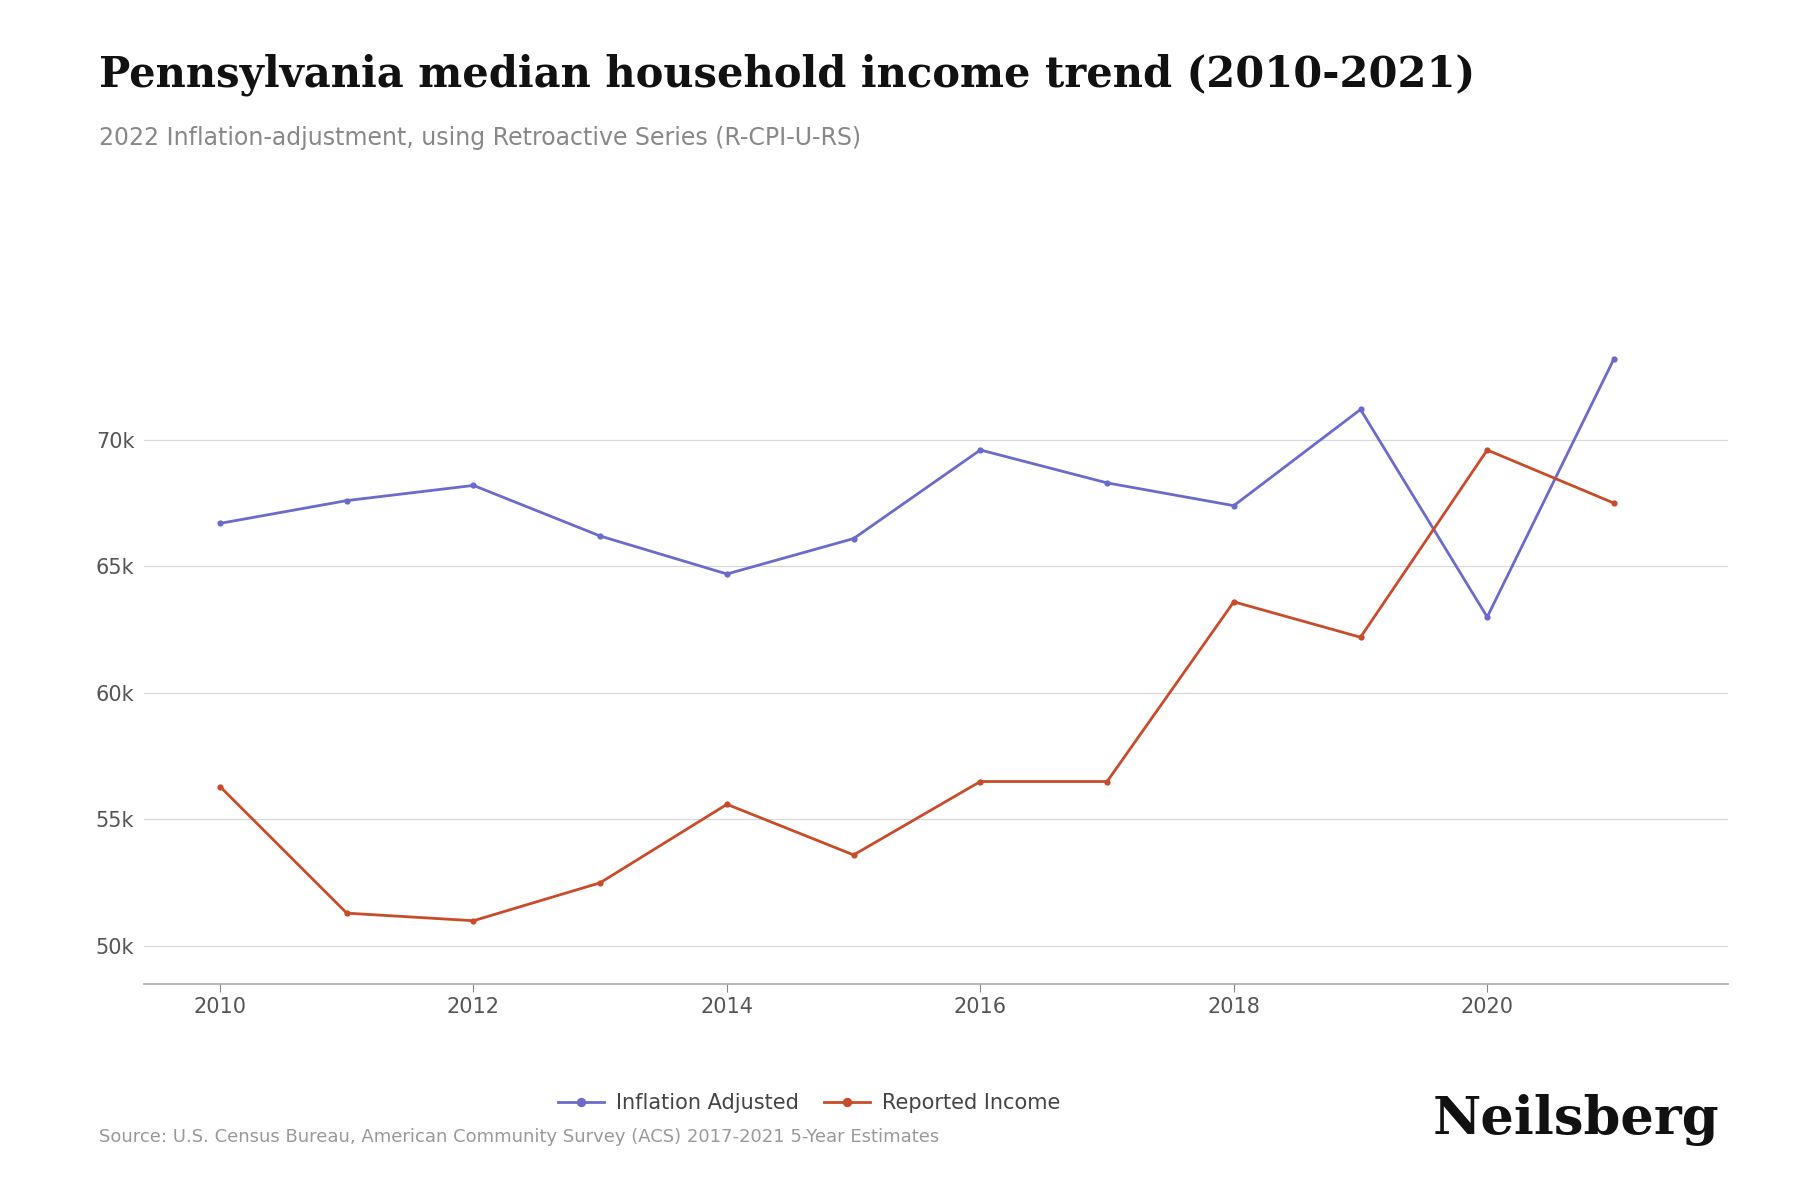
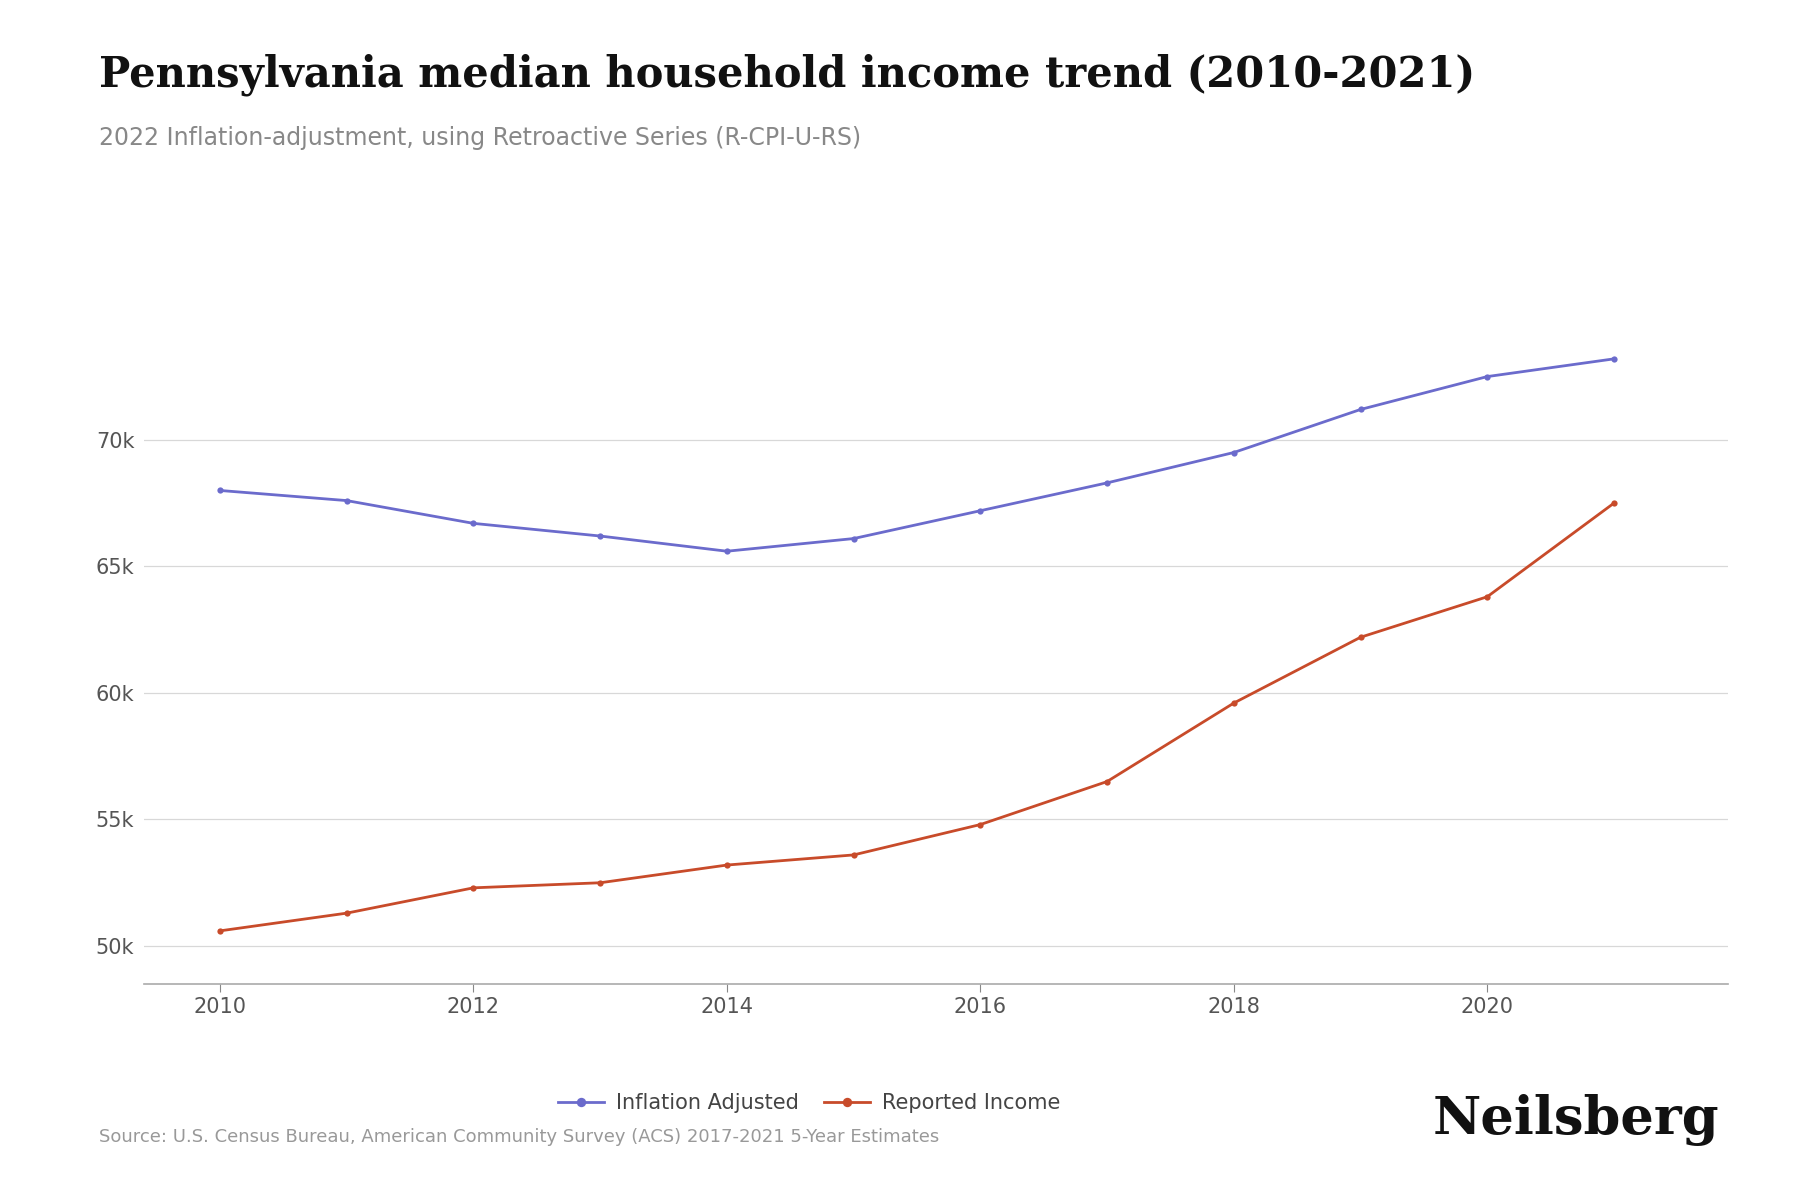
Inflation Adjusted/2010: 66.7k -> 68.0k
Reported Income/2010: 56.3k -> 50.6k
Inflation Adjusted/2012: 68.2k -> 66.7k
Reported Income/2012: 51.0k -> 52.3k
Inflation Adjusted/2014: 64.7k -> 65.6k
Reported Income/2014: 55.6k -> 53.2k
Inflation Adjusted/2016: 69.6k -> 67.2k
Reported Income/2016: 56.5k -> 54.8k
Inflation Adjusted/2018: 67.4k -> 69.5k
Reported Income/2018: 63.6k -> 59.6k
Inflation Adjusted/2020: 63.0k -> 72.5k
Reported Income/2020: 69.6k -> 63.8k
